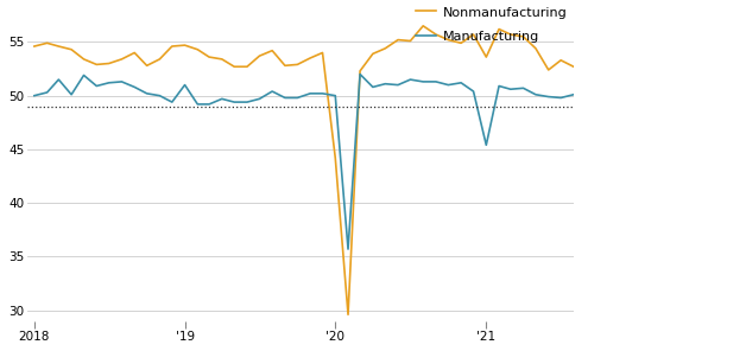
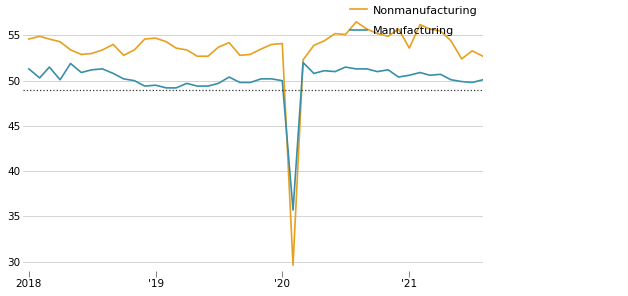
Manufacturing/2018: 50.0 -> 51.3
Manufacturing/'19: 51.0 -> 49.5
Nonmanufacturing/'20: 44.2 -> 54.1
Manufacturing/'21: 45.4 -> 50.6
